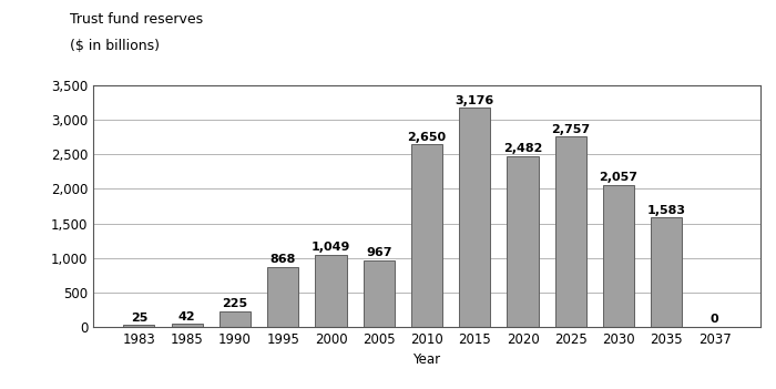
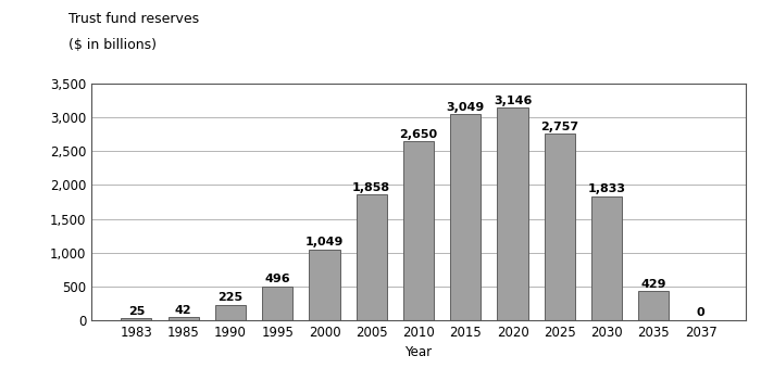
1995: 868 -> 496
2005: 967 -> 1,858
2015: 3,176 -> 3,049
2020: 2,482 -> 3,146
2030: 2,057 -> 1,833
2035: 1,583 -> 429
